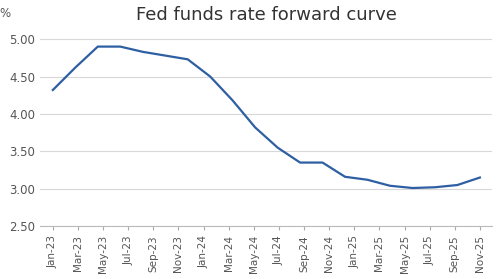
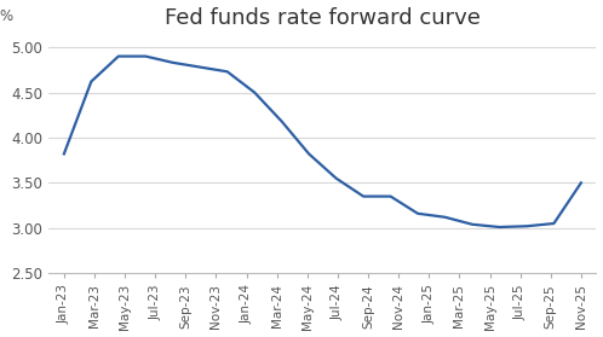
Jan-23: 4.32 -> 3.82
Nov-25: 3.15 -> 3.50
